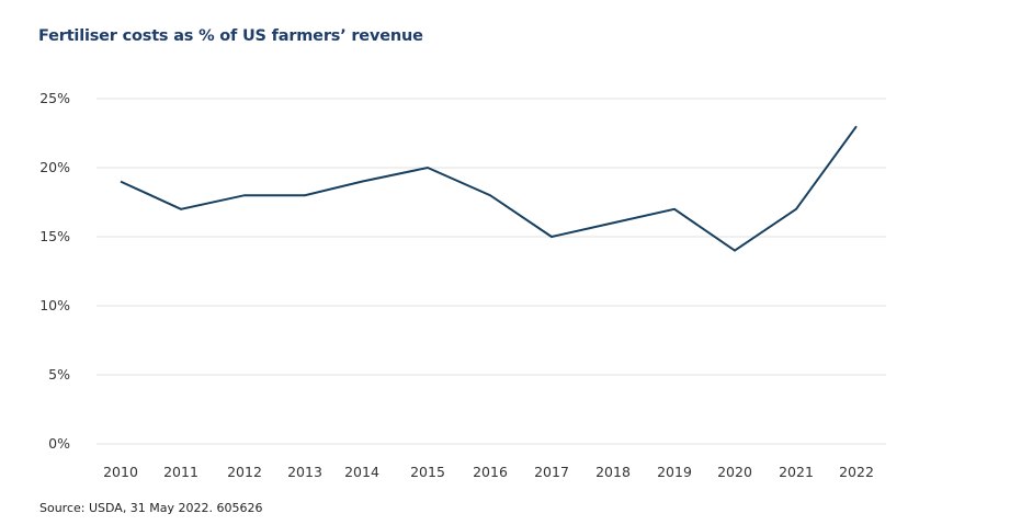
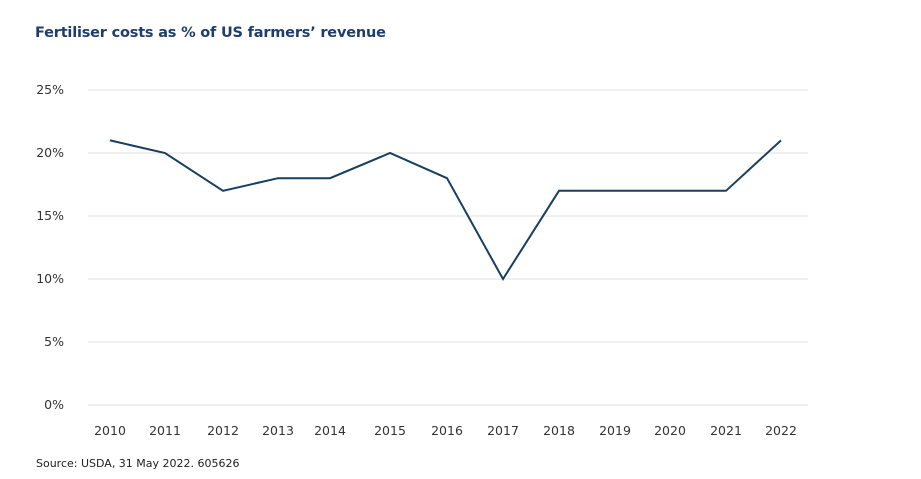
2010: 19% -> 21%
2011: 17% -> 20%
2012: 18% -> 17%
2014: 19% -> 18%
2017: 15% -> 10%
2018: 16% -> 17%
2020: 14% -> 17%
2022: 23% -> 21%
